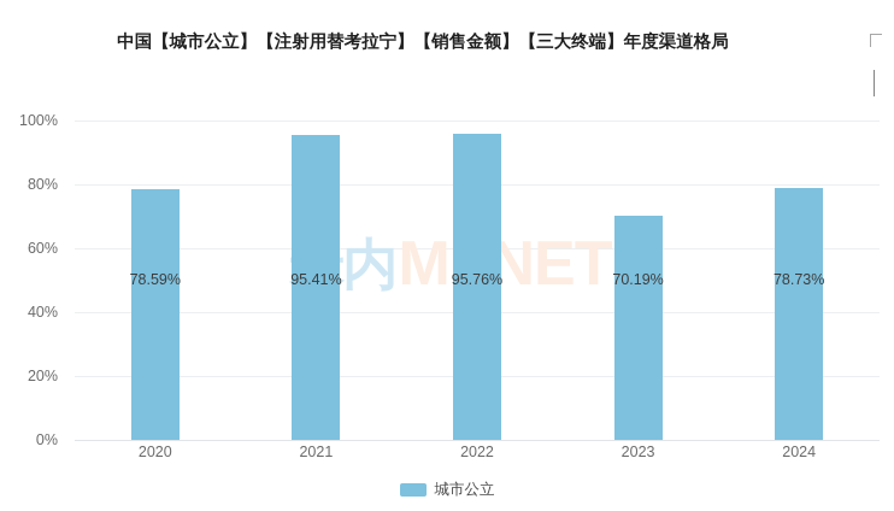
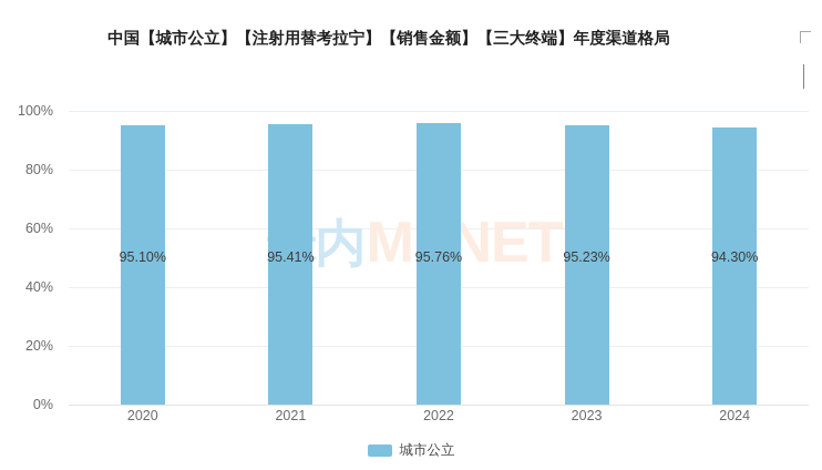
2020: 78.59% -> 95.10%
2023: 70.19% -> 95.23%
2024: 78.73% -> 94.30%
